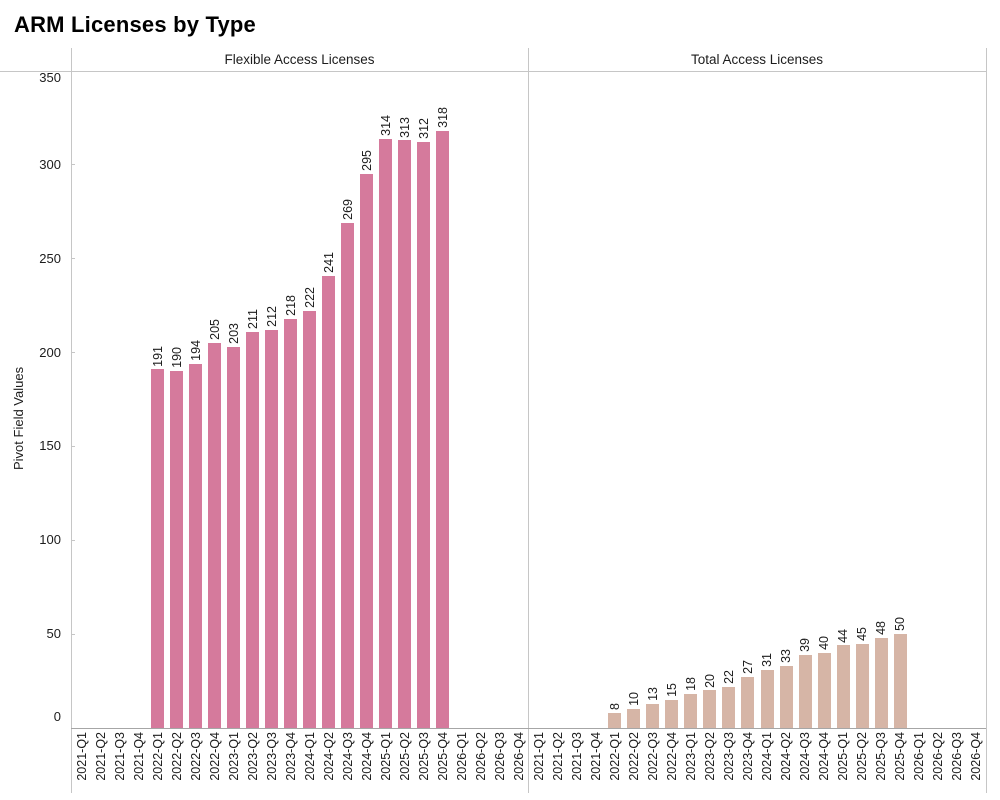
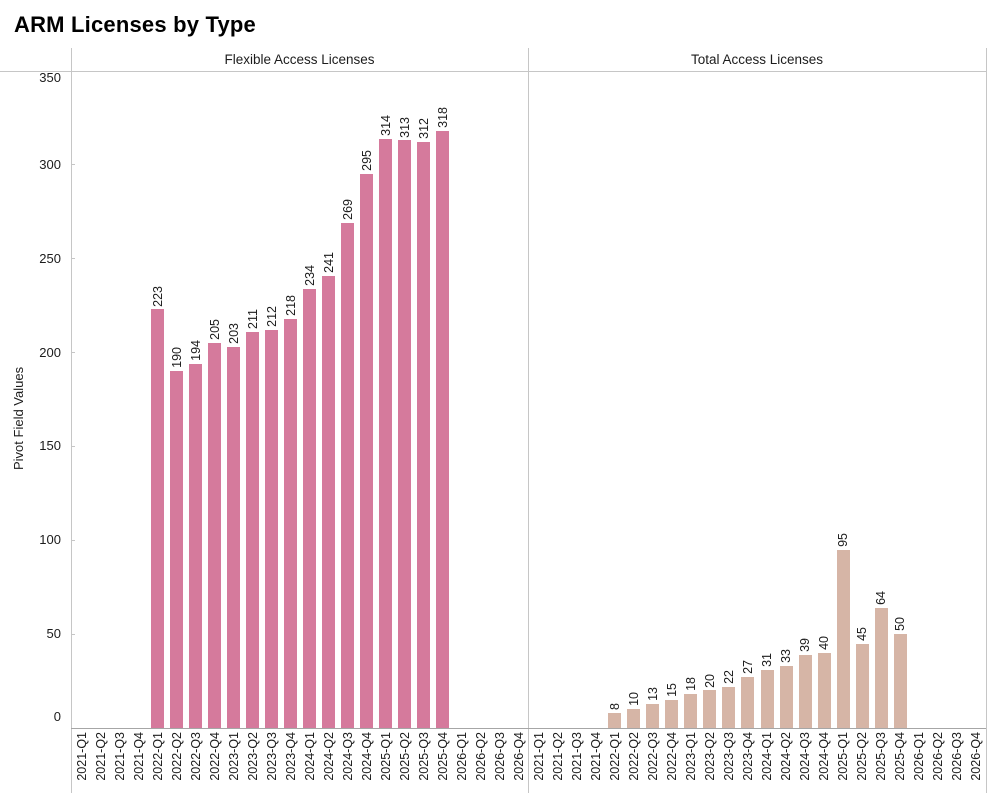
Flexible Access Licenses/2022-Q1: 191 -> 223
Flexible Access Licenses/2024-Q1: 222 -> 234
Total Access Licenses/2025-Q1: 44 -> 95
Total Access Licenses/2025-Q3: 48 -> 64
